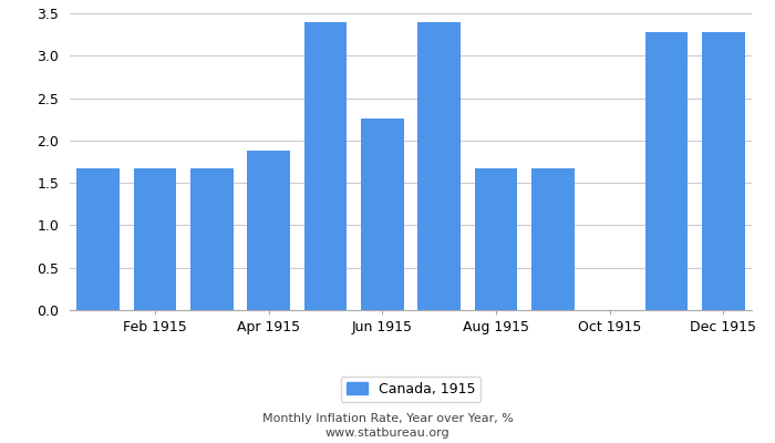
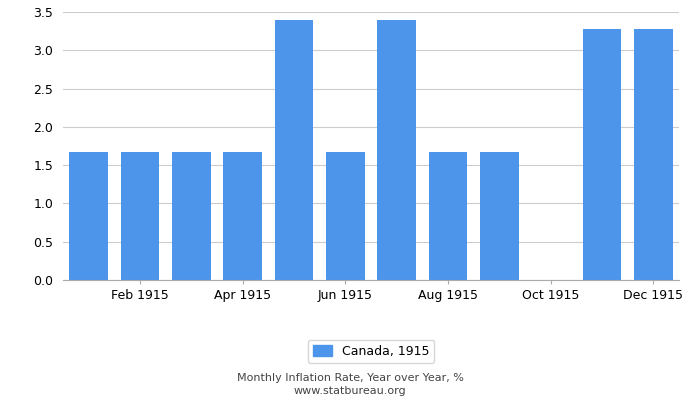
Apr 1915: 1.88 -> 1.67
Jun 1915: 2.26 -> 1.67
